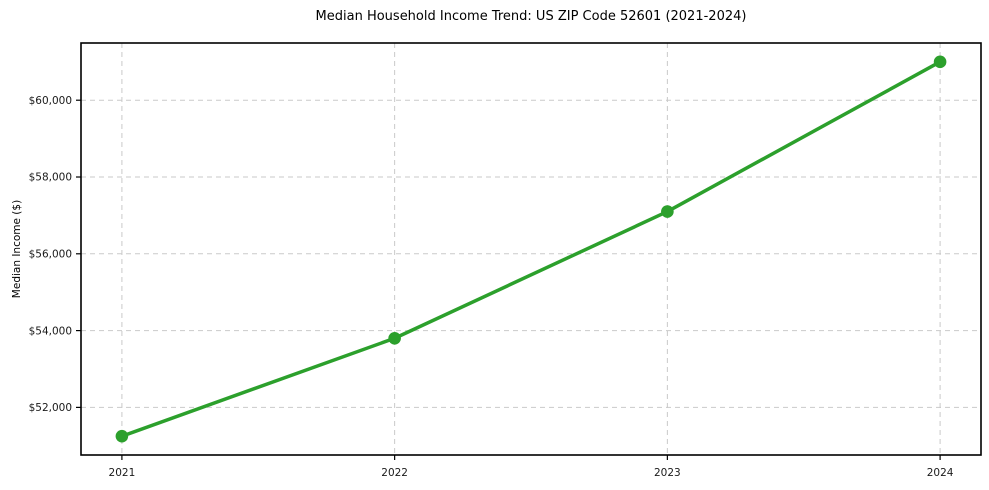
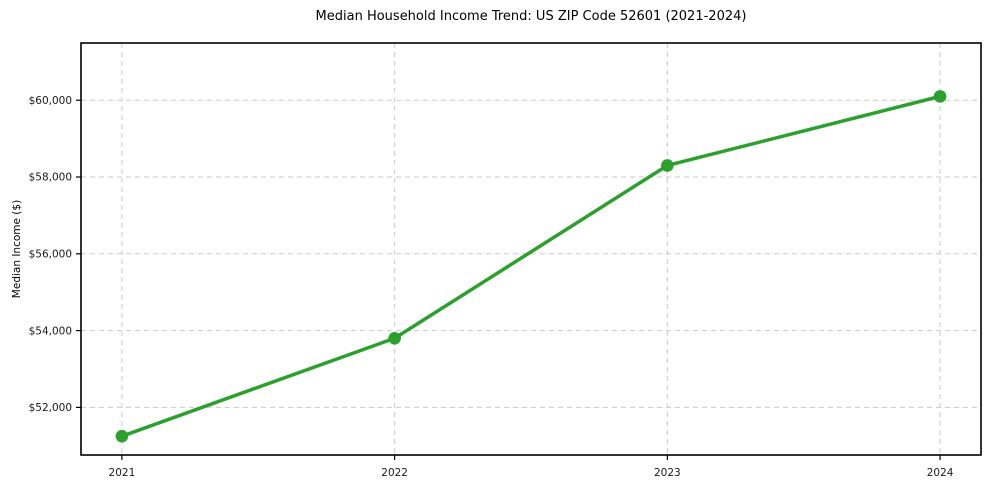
2023: $57100 -> $58300
2024: $61000 -> $60100
